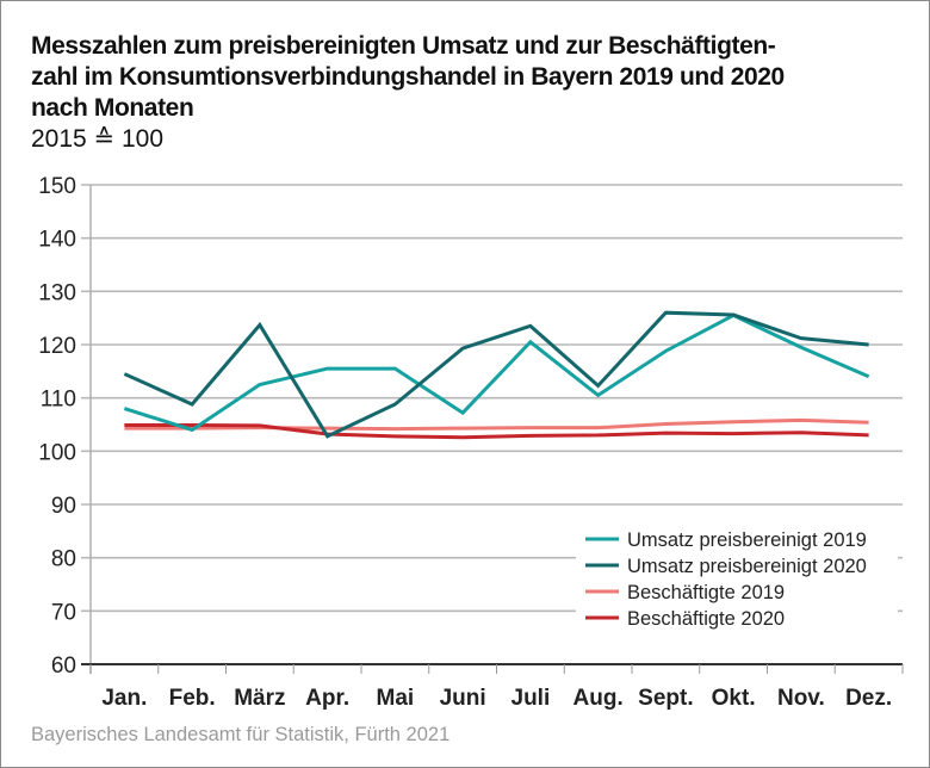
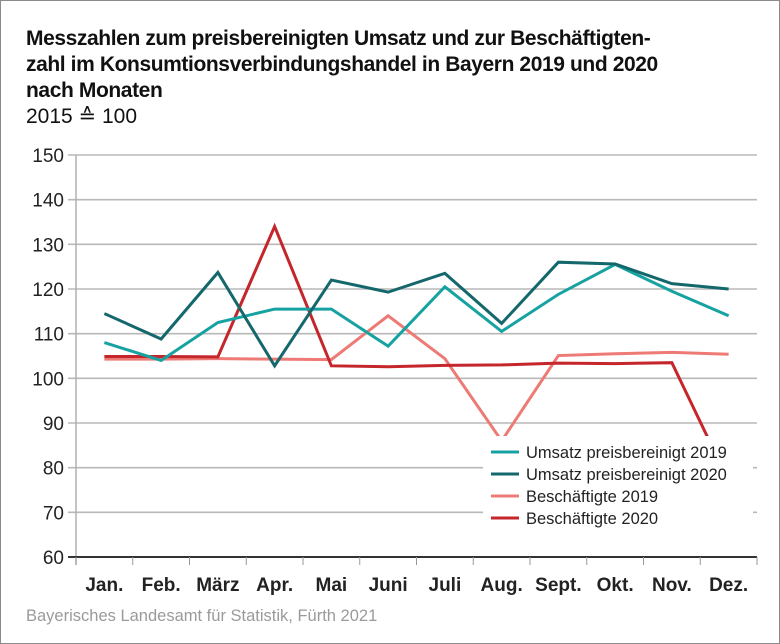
Beschäftigte 2020/Apr.: 103 -> 134
Umsatz preisbereinigt 2020/Mai: 109 -> 122
Beschäftigte 2019/Juni: 104 -> 114
Beschäftigte 2019/Aug.: 104 -> 86
Beschäftigte 2020/Dez.: 103 -> 77
